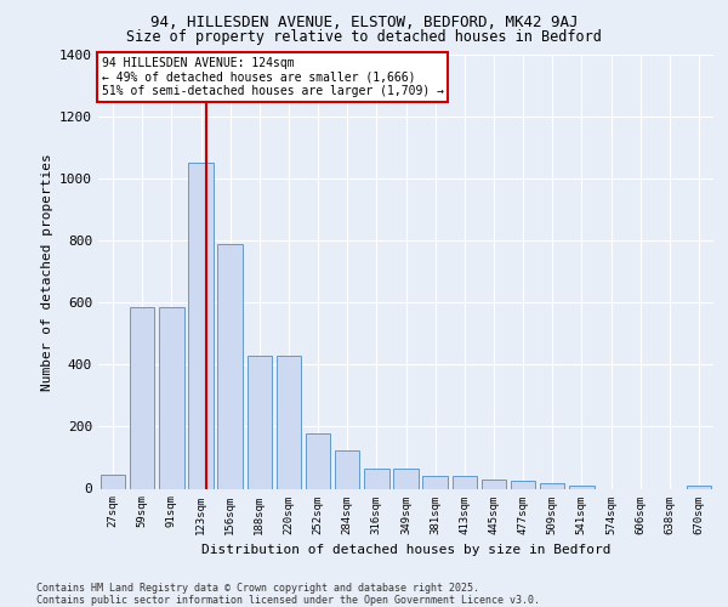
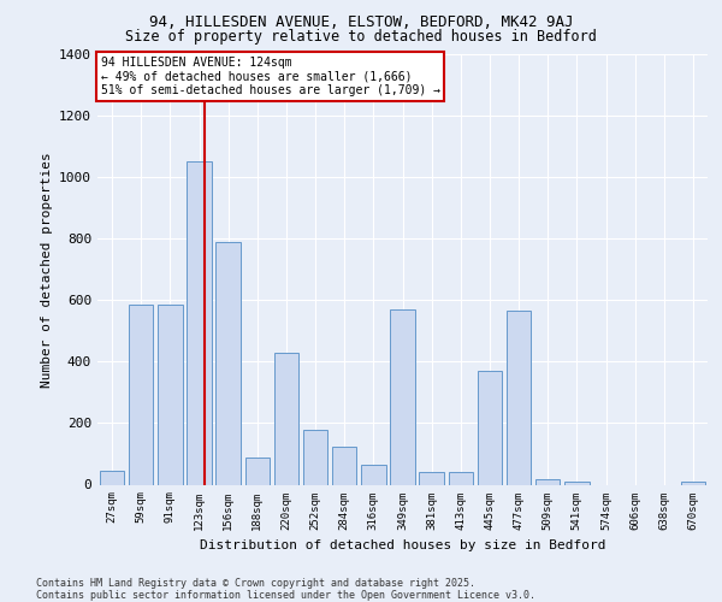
188sqm: 430 -> 90
349sqm: 65 -> 570
445sqm: 28 -> 370
477sqm: 25 -> 565
